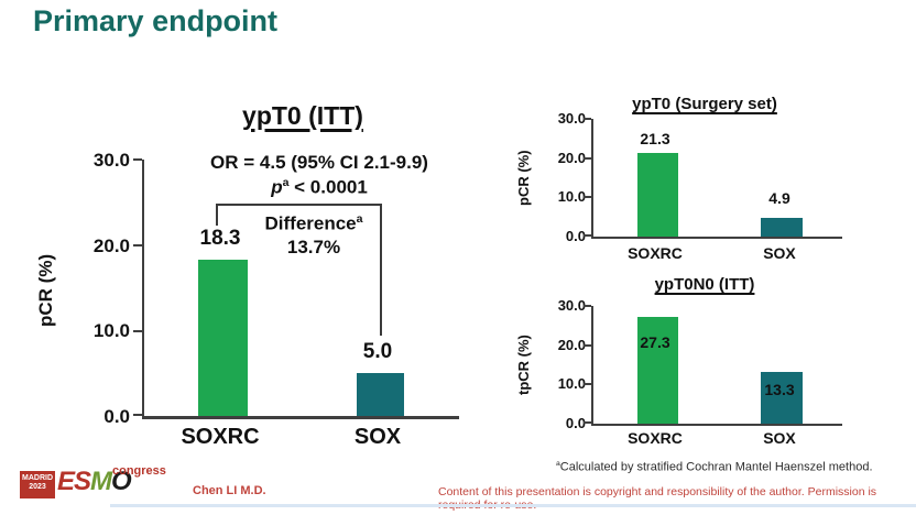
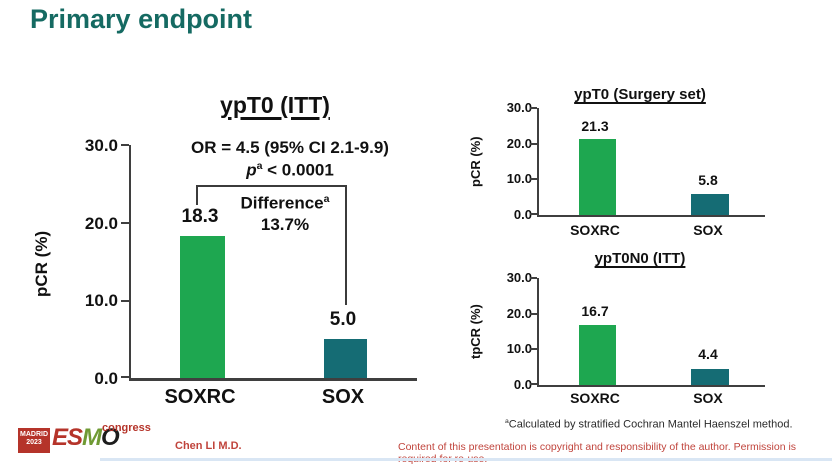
ypT0 (Surgery set)/SOX: 4.9 -> 5.8
ypT0N0 (ITT)/SOXRC: 27.3 -> 16.7
ypT0N0 (ITT)/SOX: 13.3 -> 4.4
